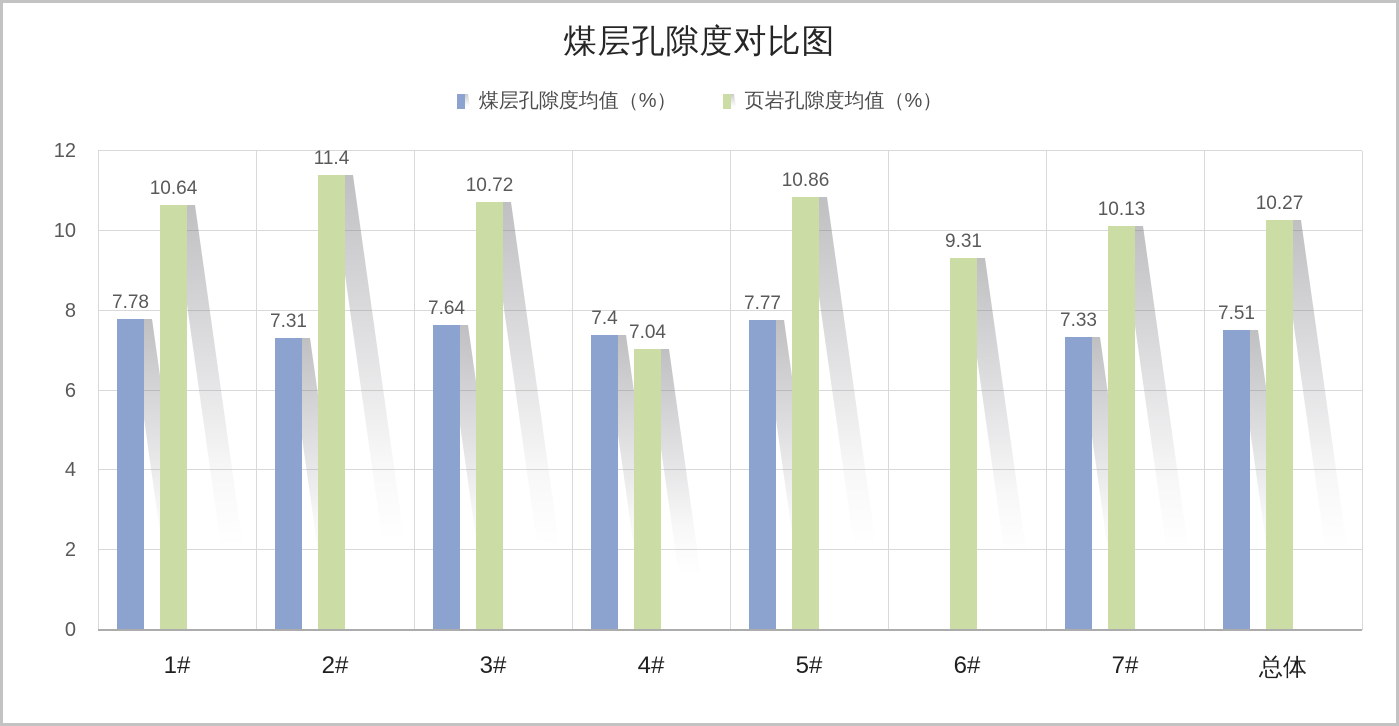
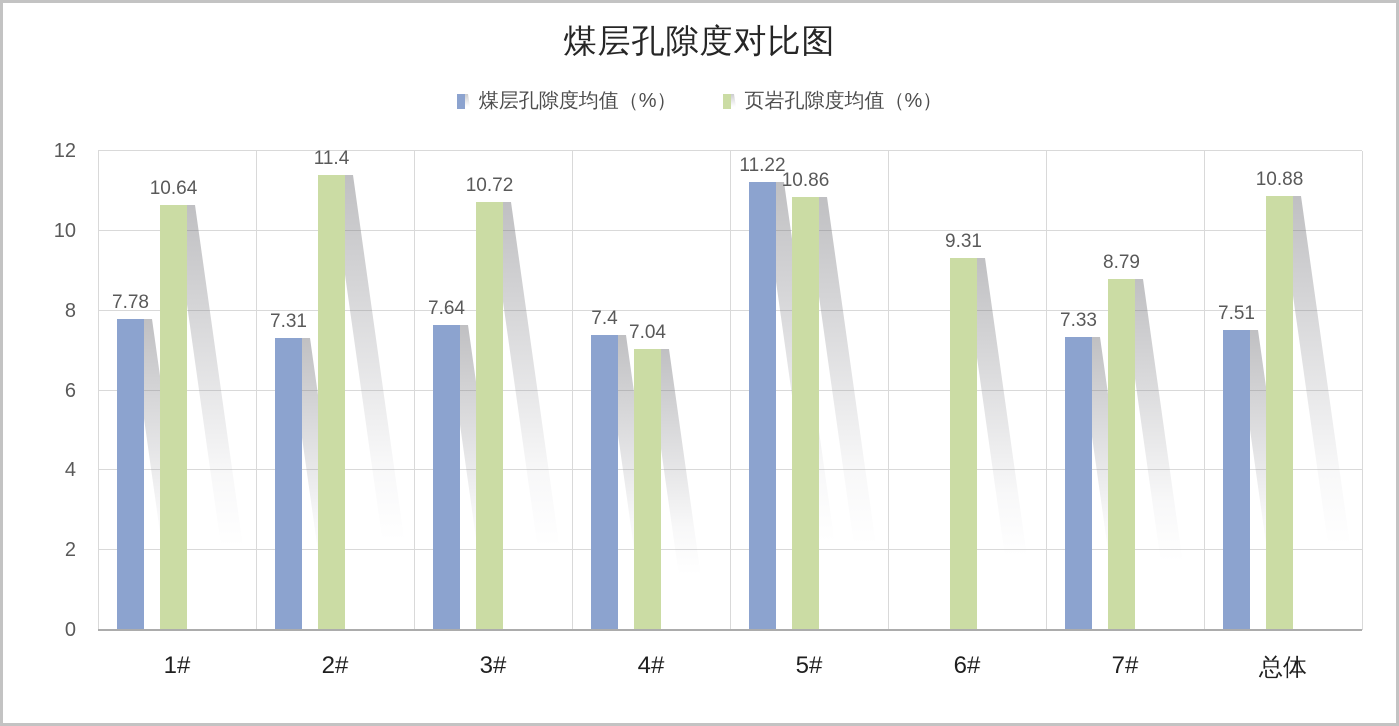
煤层孔隙度均值（%）/5#: 7.77 -> 11.22
页岩孔隙度均值（%）/7#: 10.13 -> 8.79
页岩孔隙度均值（%）/总体: 10.27 -> 10.88
